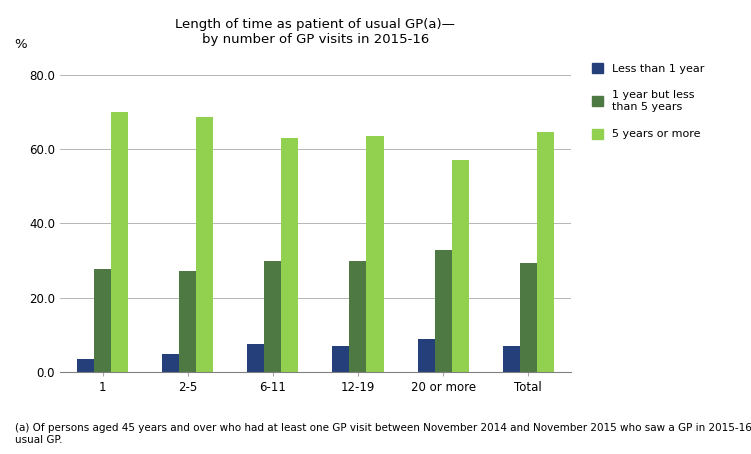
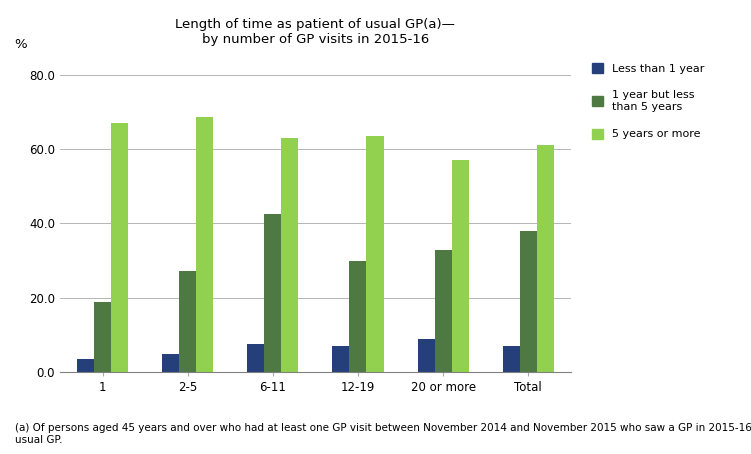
1 year but less than 5 years/1: 27.8 -> 19.0
5 years or more/1: 70.0 -> 67.0
1 year but less than 5 years/6-11: 30.0 -> 42.5
1 year but less than 5 years/Total: 29.5 -> 38.0
5 years or more/Total: 64.5 -> 61.0
